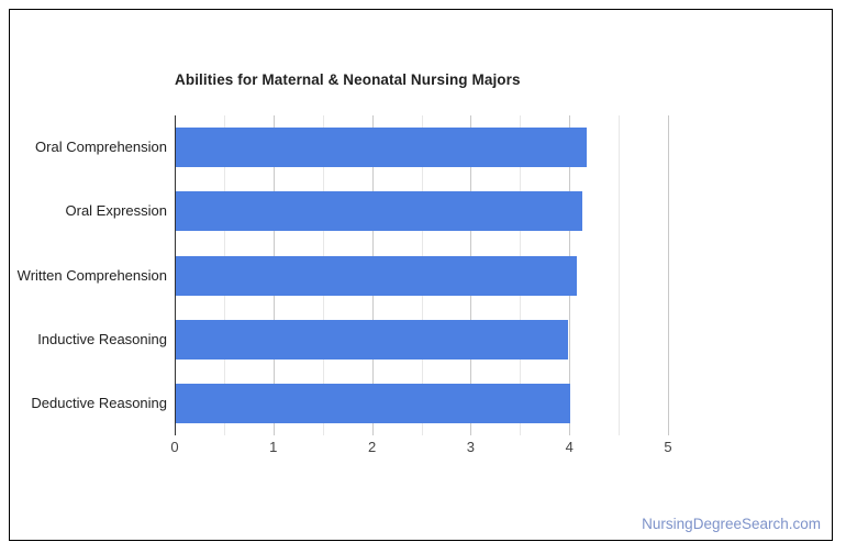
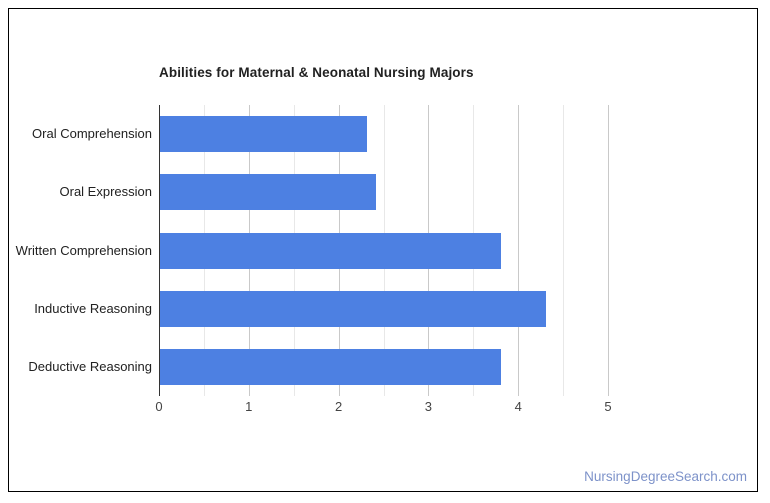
Oral Comprehension: 4.2 -> 2.3
Oral Expression: 4.1 -> 2.4
Written Comprehension: 4.1 -> 3.8
Inductive Reasoning: 4.0 -> 4.3
Deductive Reasoning: 4.0 -> 3.8
